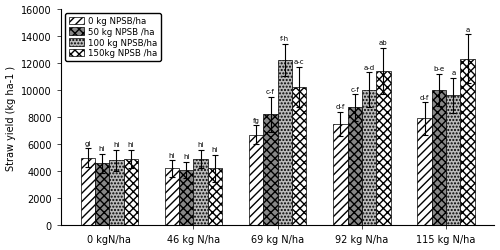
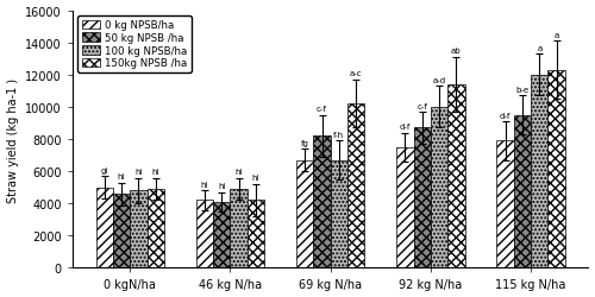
100 kg NPSB/ha/69 kg N/ha: 12200 -> 6700
50 kg NPSB /ha/115 kg N/ha: 10000 -> 9500
100 kg NPSB/ha/115 kg N/ha: 9600 -> 12000
